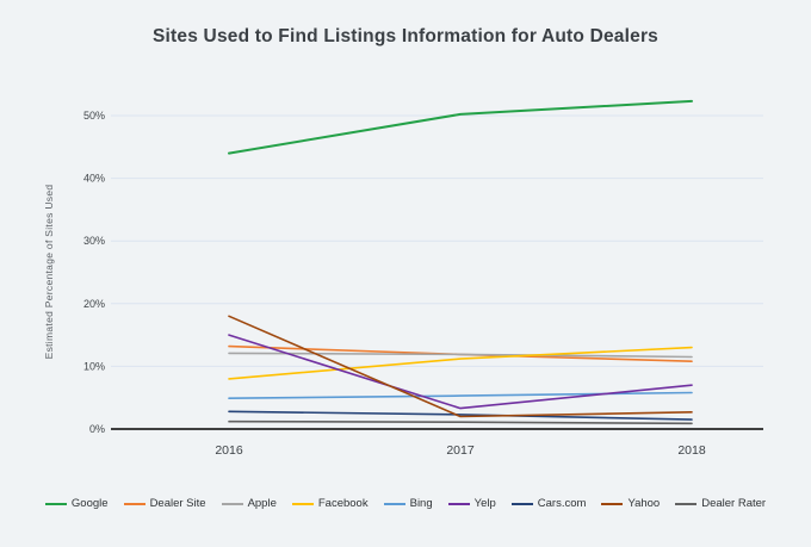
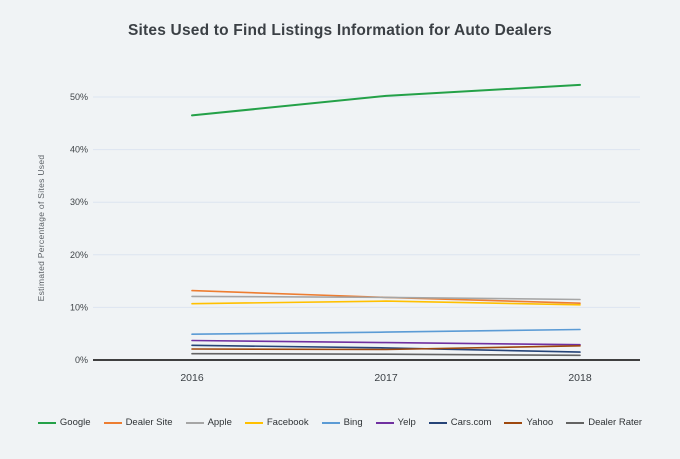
Google/2016: 44% -> 46%
Facebook/2016: 8% -> 11%
Yelp/2016: 15% -> 4%
Yahoo/2016: 18% -> 2%
Facebook/2018: 13% -> 10%
Yelp/2018: 7% -> 3%
